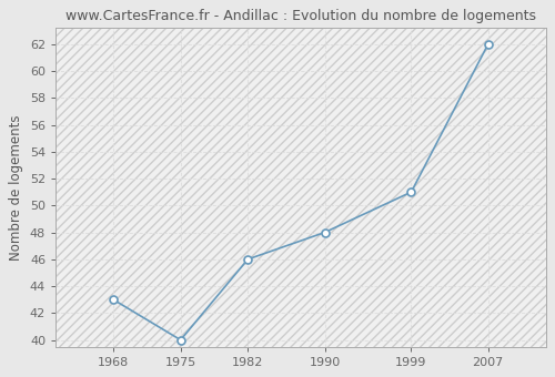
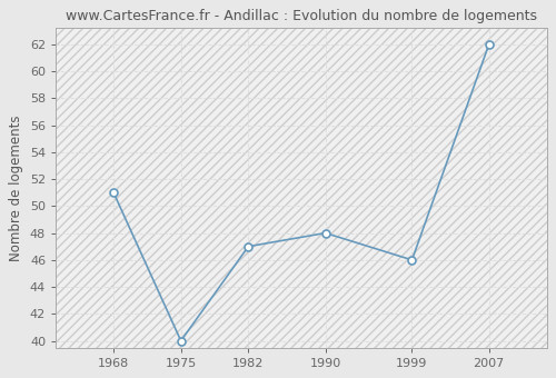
1968: 43 -> 51
1982: 46 -> 47
1999: 51 -> 46
